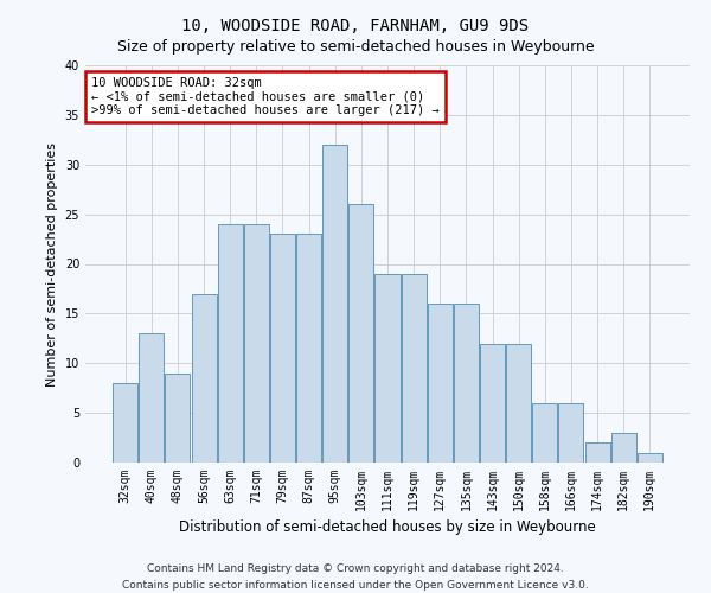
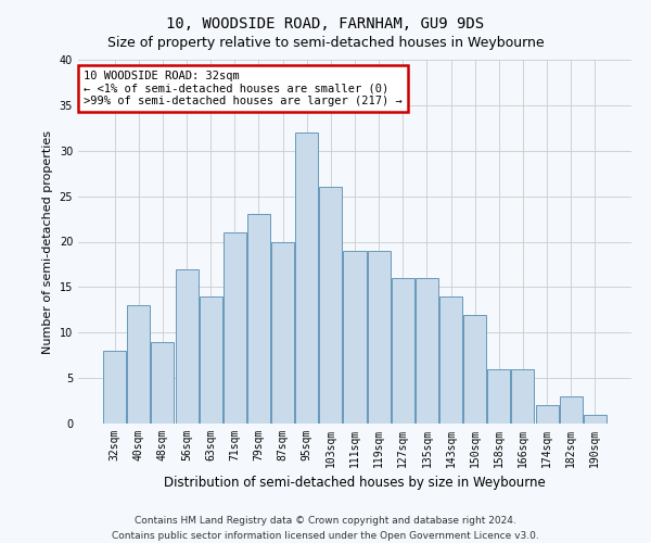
63sqm: 24 -> 14
71sqm: 24 -> 21
87sqm: 23 -> 20
143sqm: 12 -> 14
